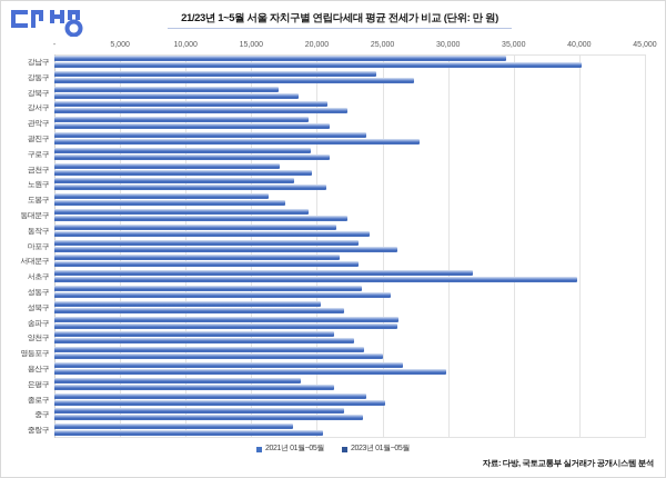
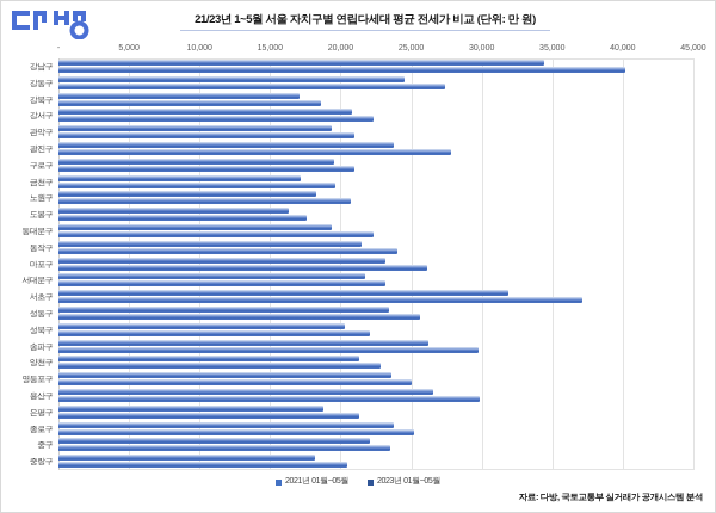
2023년 01월~05월/서초구: 39800 -> 37100
2023년 01월~05월/송파구: 26100 -> 29800
